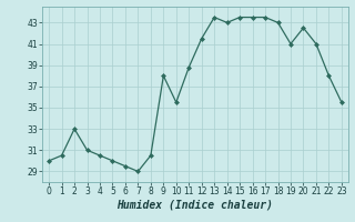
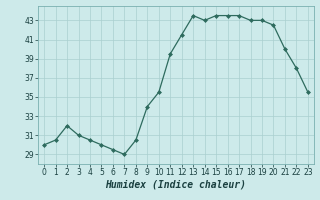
2: 33.0 -> 32.0
9: 38.0 -> 34.0
11: 38.8 -> 39.5
19: 41.0 -> 43.0
21: 41.0 -> 40.0
